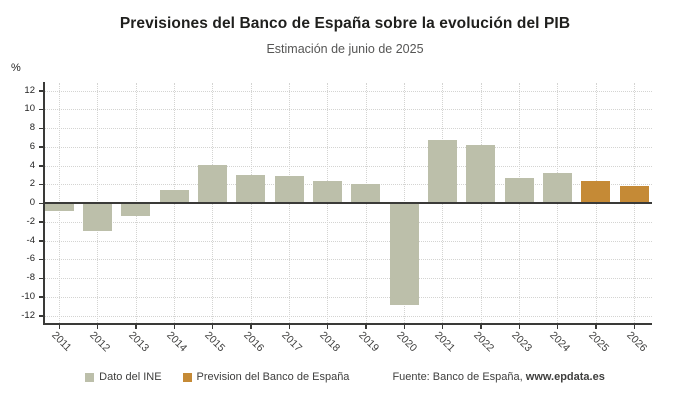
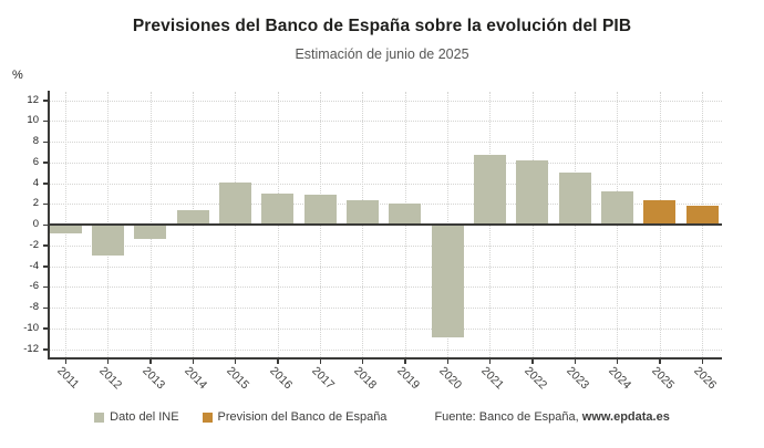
Dato del INE/2023: 3 -> 5
